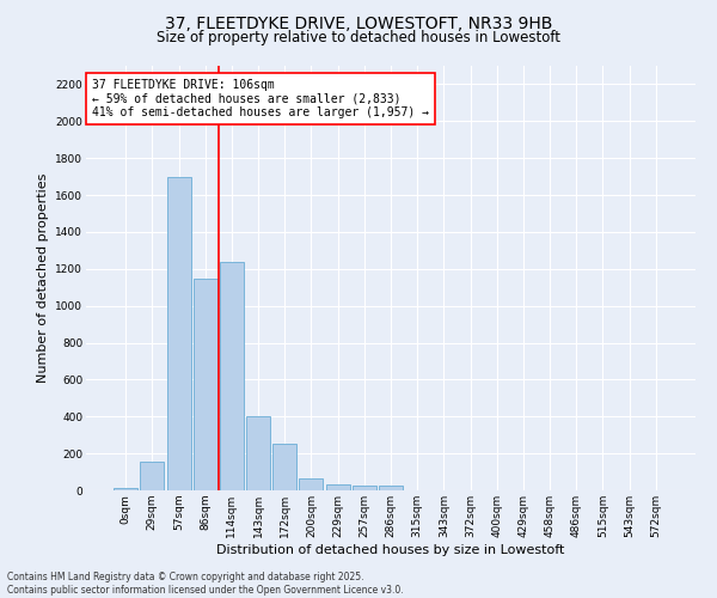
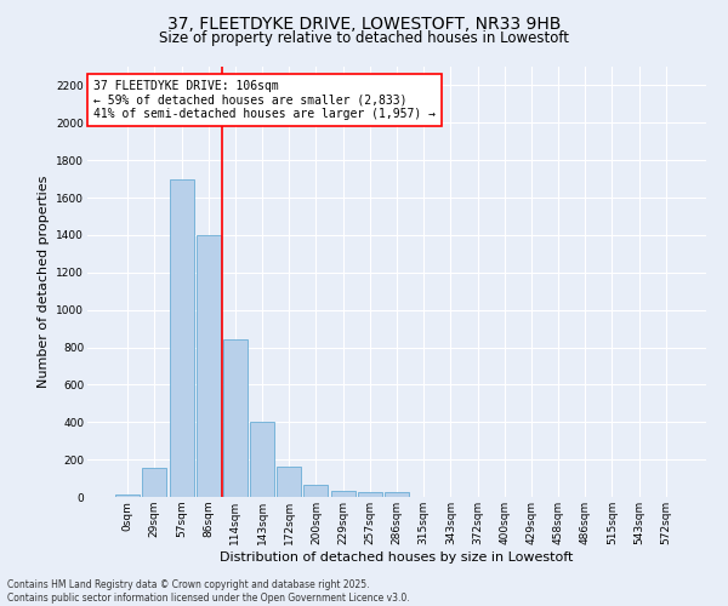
86sqm: 1150 -> 1400
114sqm: 1240 -> 840
172sqm: 250 -> 160
